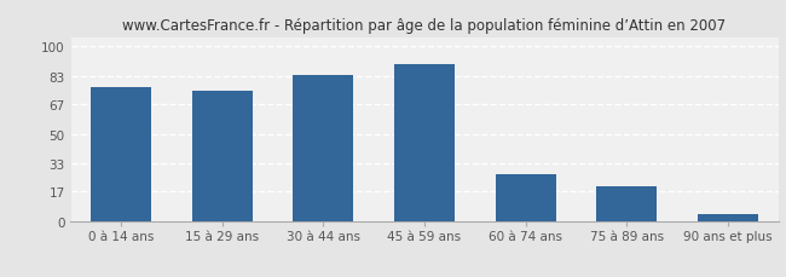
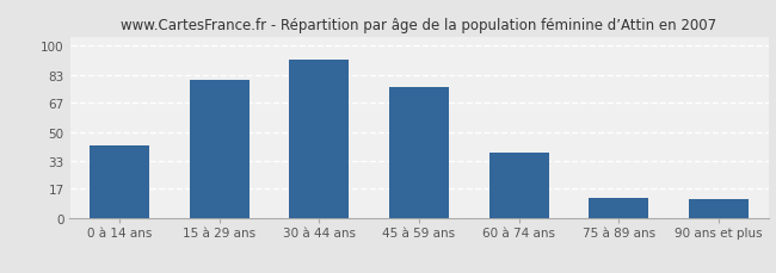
0 à 14 ans: 77 -> 42
15 à 29 ans: 75 -> 80
30 à 44 ans: 84 -> 92
45 à 59 ans: 90 -> 76
60 à 74 ans: 27 -> 38
75 à 89 ans: 20 -> 12
90 ans et plus: 4 -> 11
